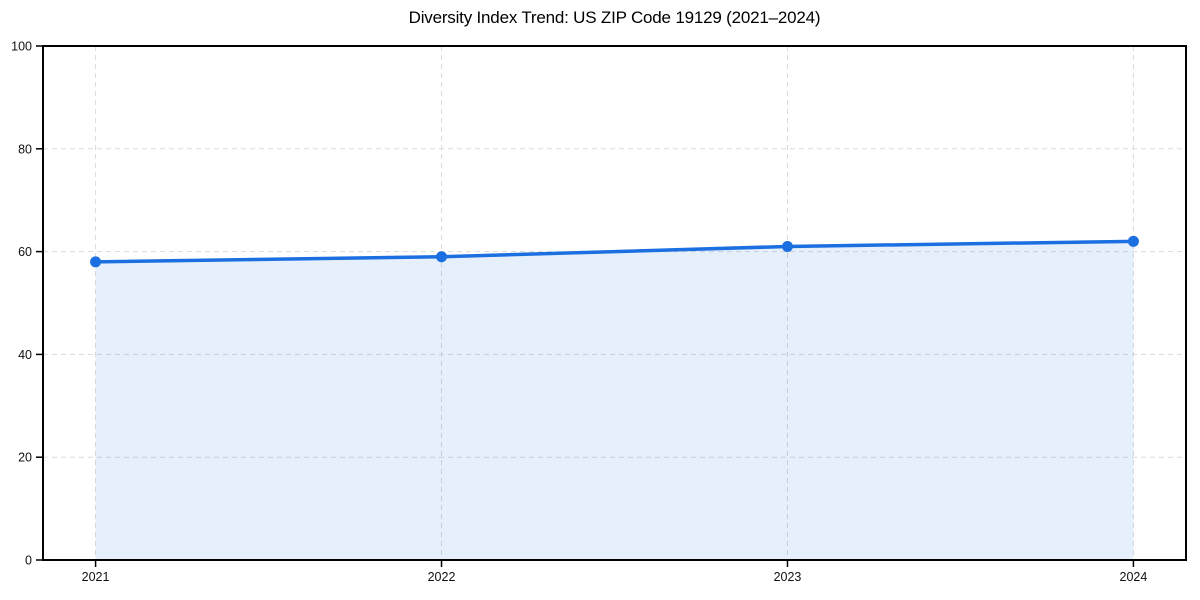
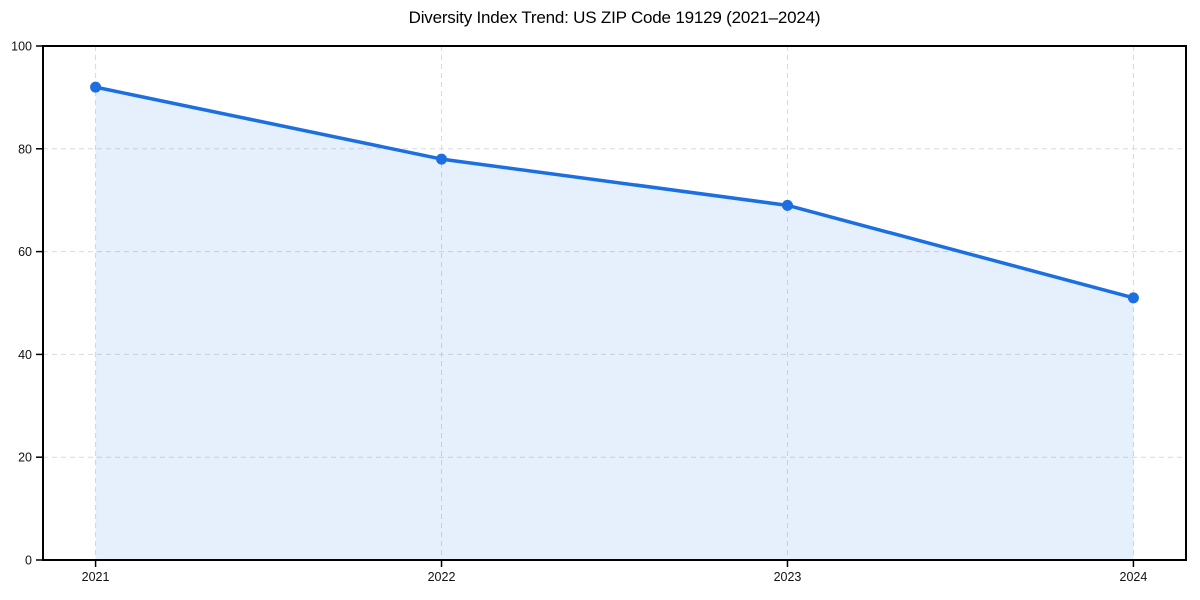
2021: 58 -> 92
2022: 59 -> 78
2023: 61 -> 69
2024: 62 -> 51
